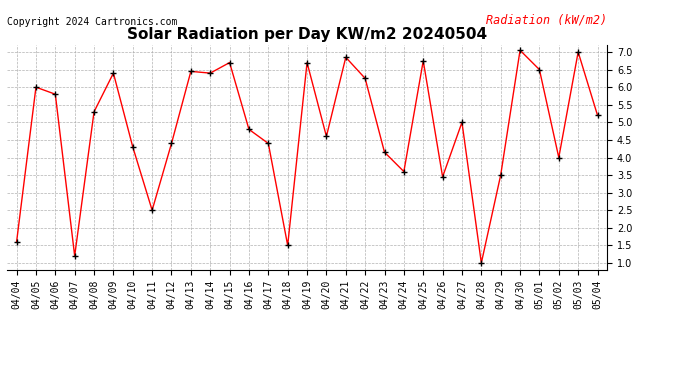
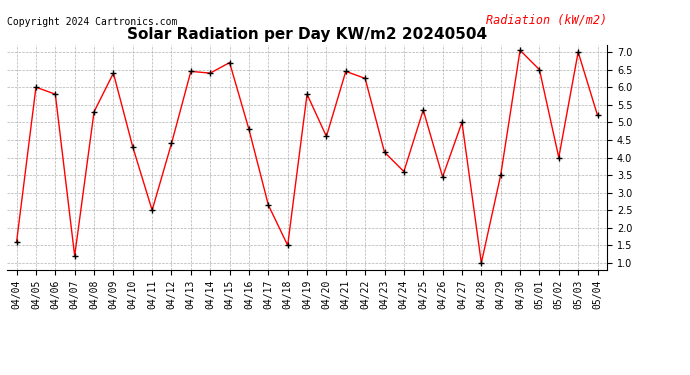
04/17: 4.40 -> 2.65
04/19: 6.70 -> 5.80
04/21: 6.85 -> 6.45
04/25: 6.75 -> 5.35
